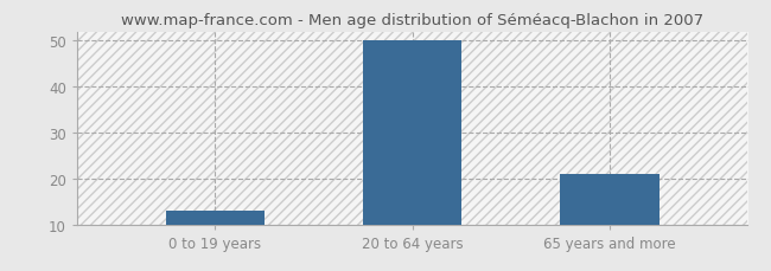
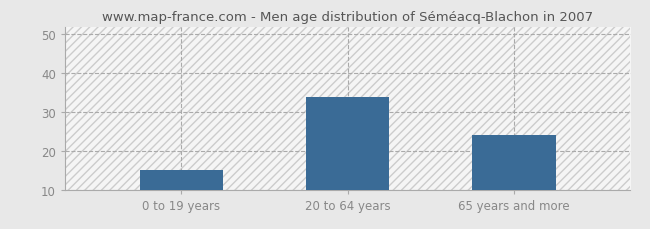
0 to 19 years: 13 -> 15
20 to 64 years: 50 -> 34
65 years and more: 21 -> 24
